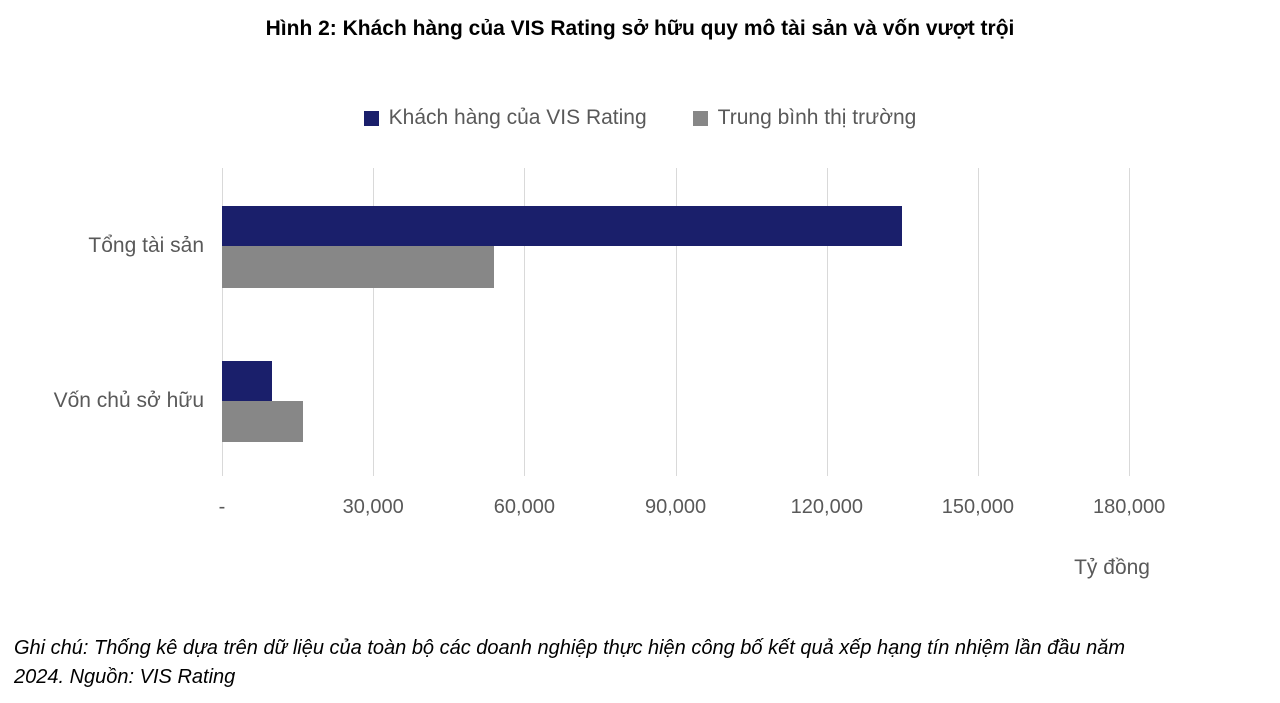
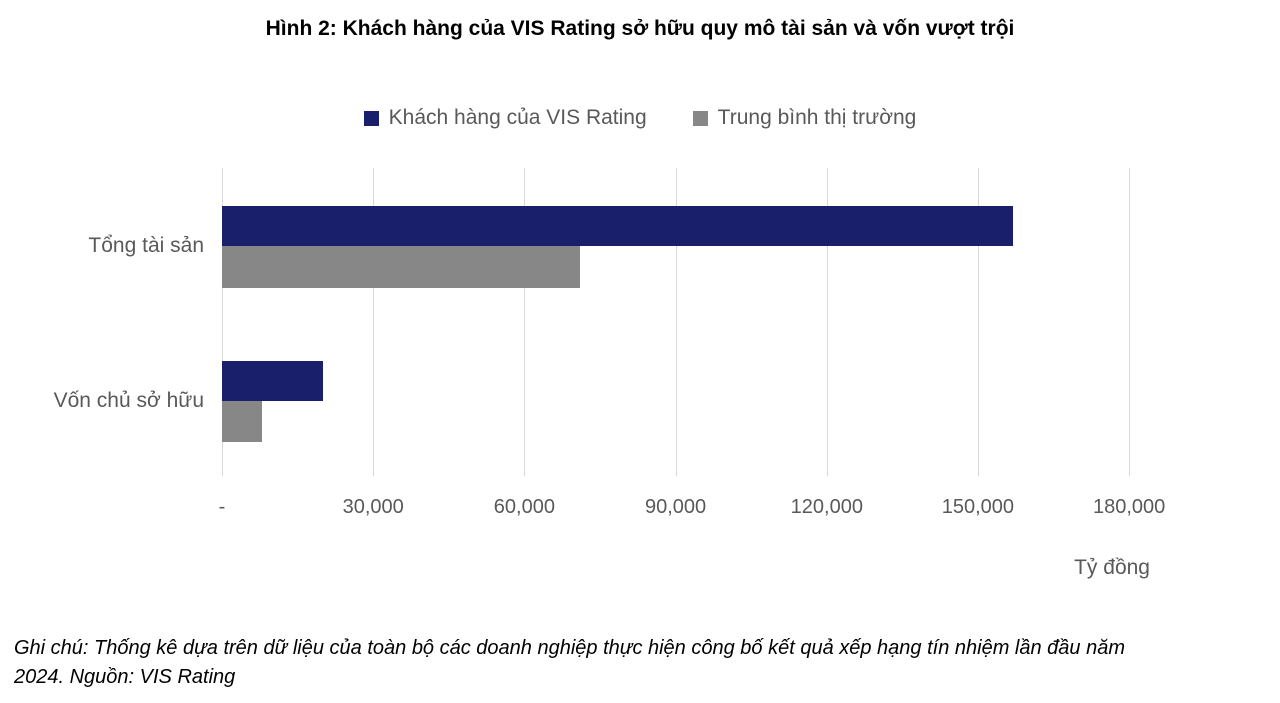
Khách hàng của VIS Rating/Tổng tài sản: 135000 -> 157000
Trung bình thị trường/Tổng tài sản: 54000 -> 71000
Khách hàng của VIS Rating/Vốn chủ sở hữu: 10000 -> 20000
Trung bình thị trường/Vốn chủ sở hữu: 16000 -> 8000
